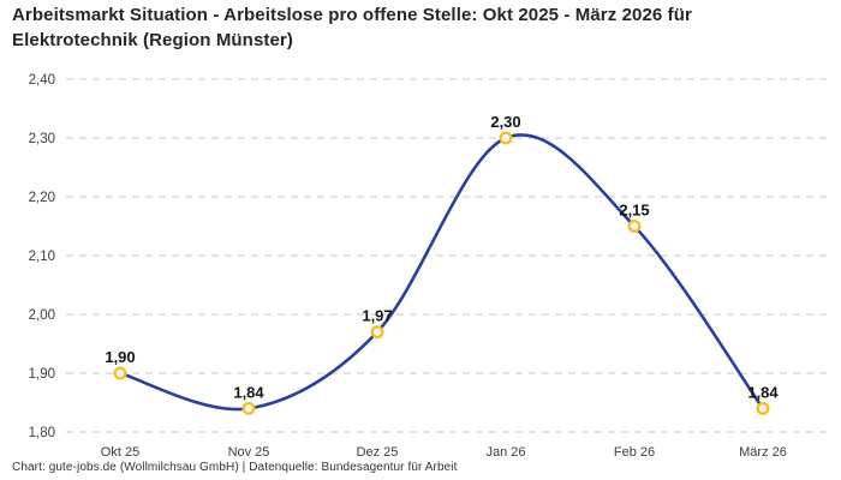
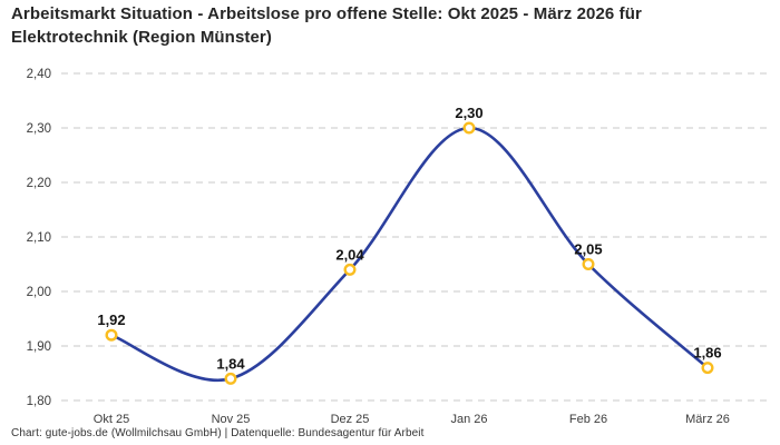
Okt 25: 1,90 -> 1,92
Dez 25: 1,97 -> 2,04
Feb 26: 2,15 -> 2,05
März 26: 1,84 -> 1,86
